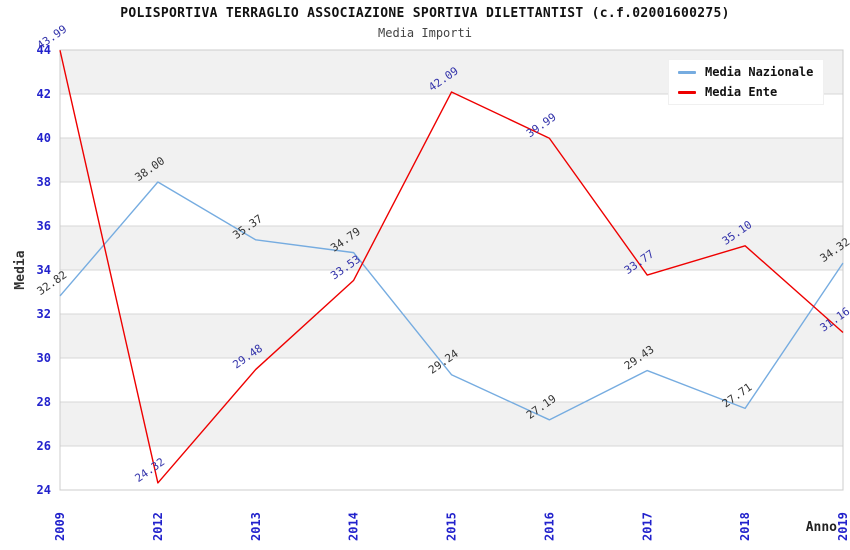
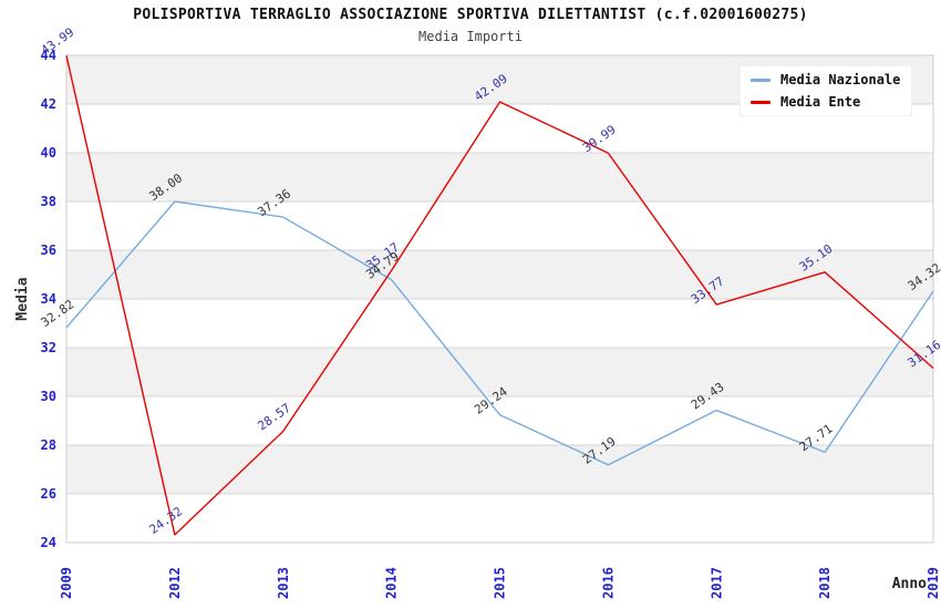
Media Nazionale/2013: 35.37 -> 37.36
Media Ente/2013: 29.48 -> 28.57
Media Ente/2014: 33.53 -> 35.17
